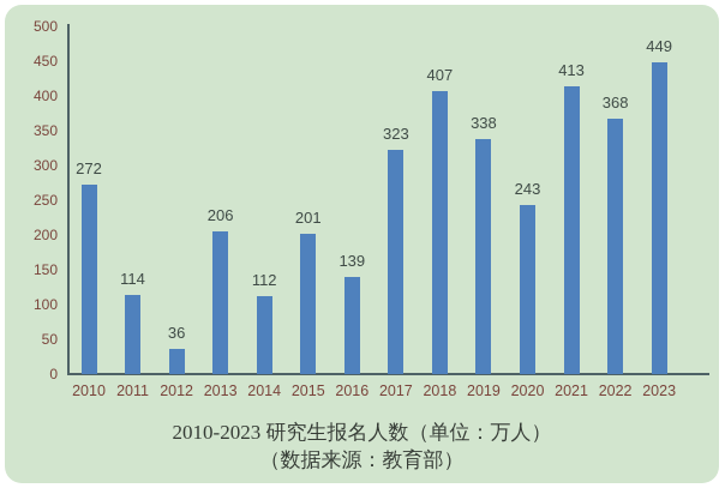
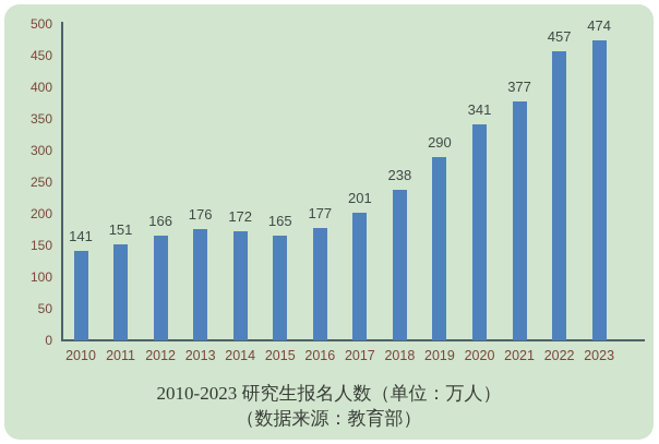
2010: 272 -> 141
2011: 114 -> 151
2012: 36 -> 166
2013: 206 -> 176
2014: 112 -> 172
2015: 201 -> 165
2016: 139 -> 177
2017: 323 -> 201
2018: 407 -> 238
2019: 338 -> 290
2020: 243 -> 341
2021: 413 -> 377
2022: 368 -> 457
2023: 449 -> 474
